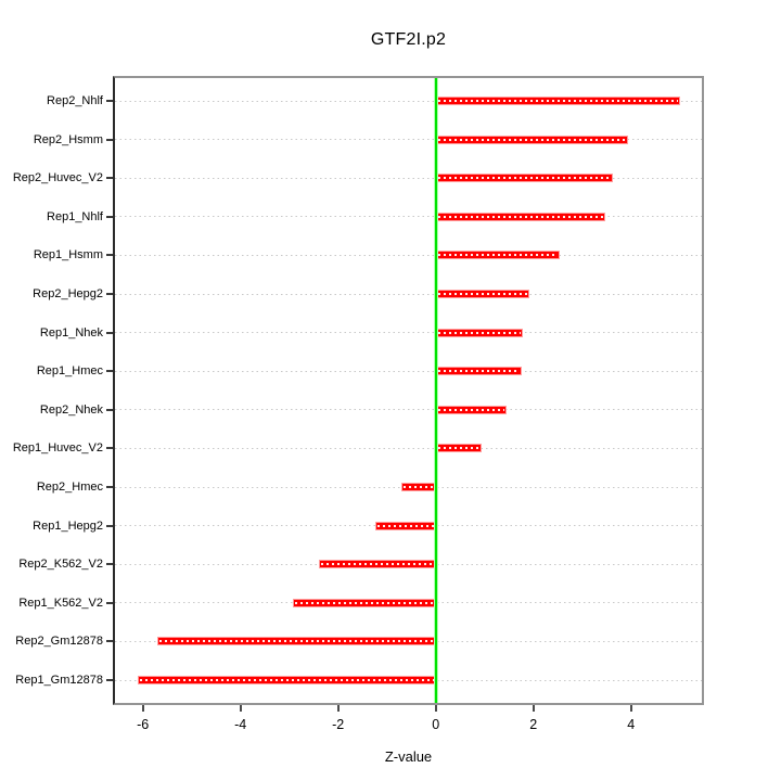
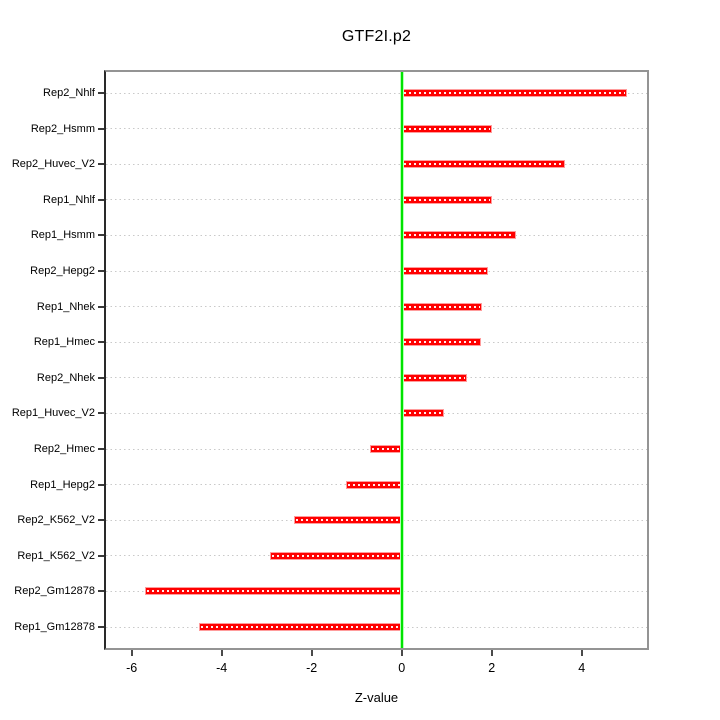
Rep2_Hsmm: 4.0 -> 2.0
Rep1_Nhlf: 3.5 -> 2.0
Rep1_Gm12878: -6.1 -> -4.5
